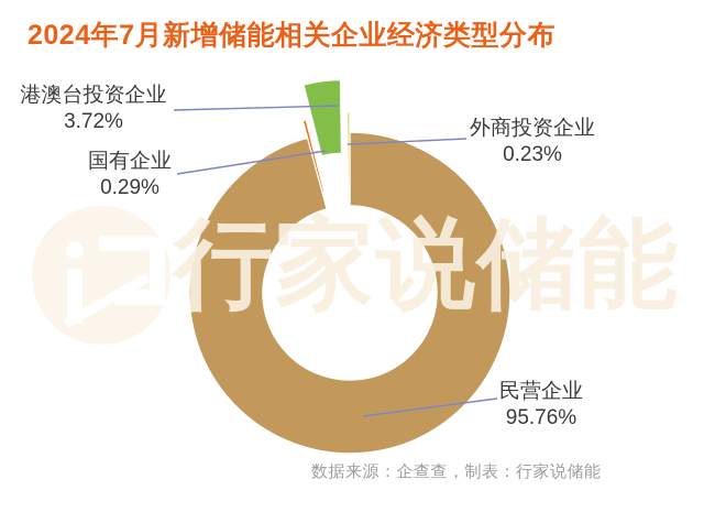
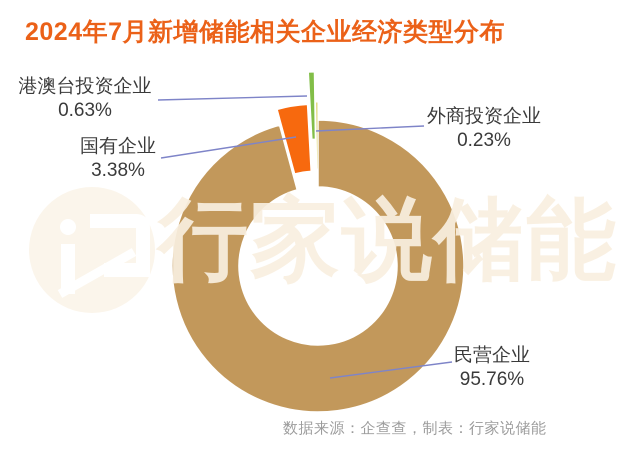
国有企业: 0.29% -> 3.38%
港澳台投资企业: 3.72% -> 0.63%
